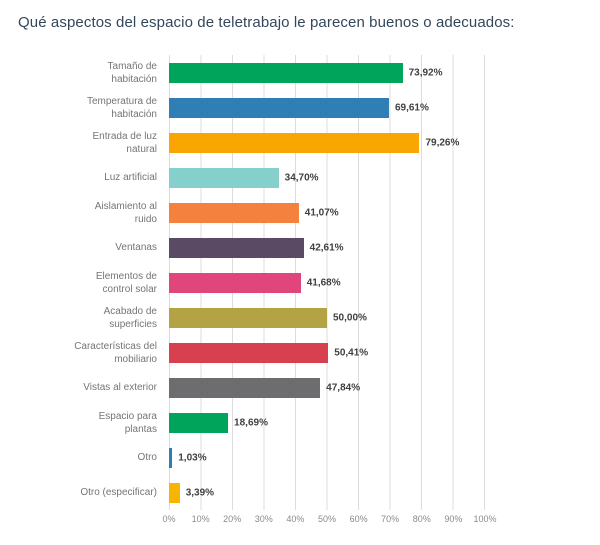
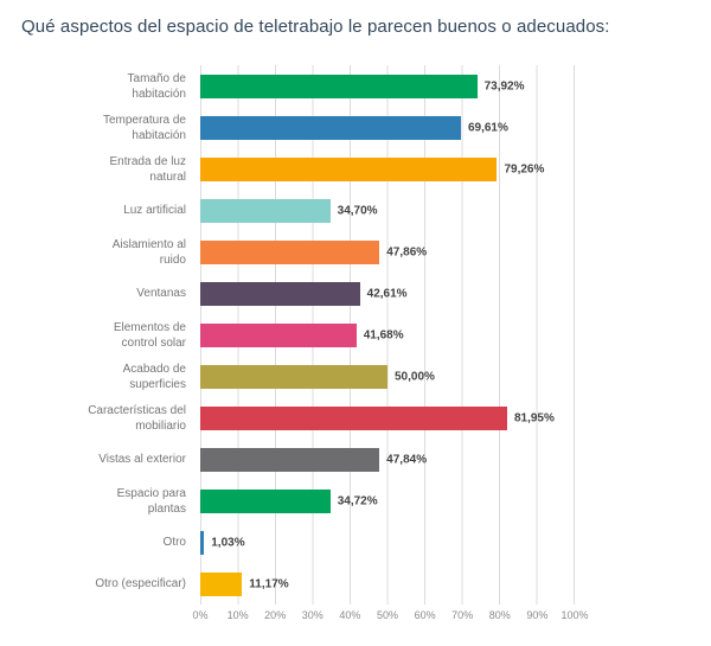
Aislamiento al ruido: 41,07% -> 47,86%
Características del mobiliario: 50,41% -> 81,95%
Espacio para plantas: 18,69% -> 34,72%
Otro (especificar): 3,39% -> 11,17%
